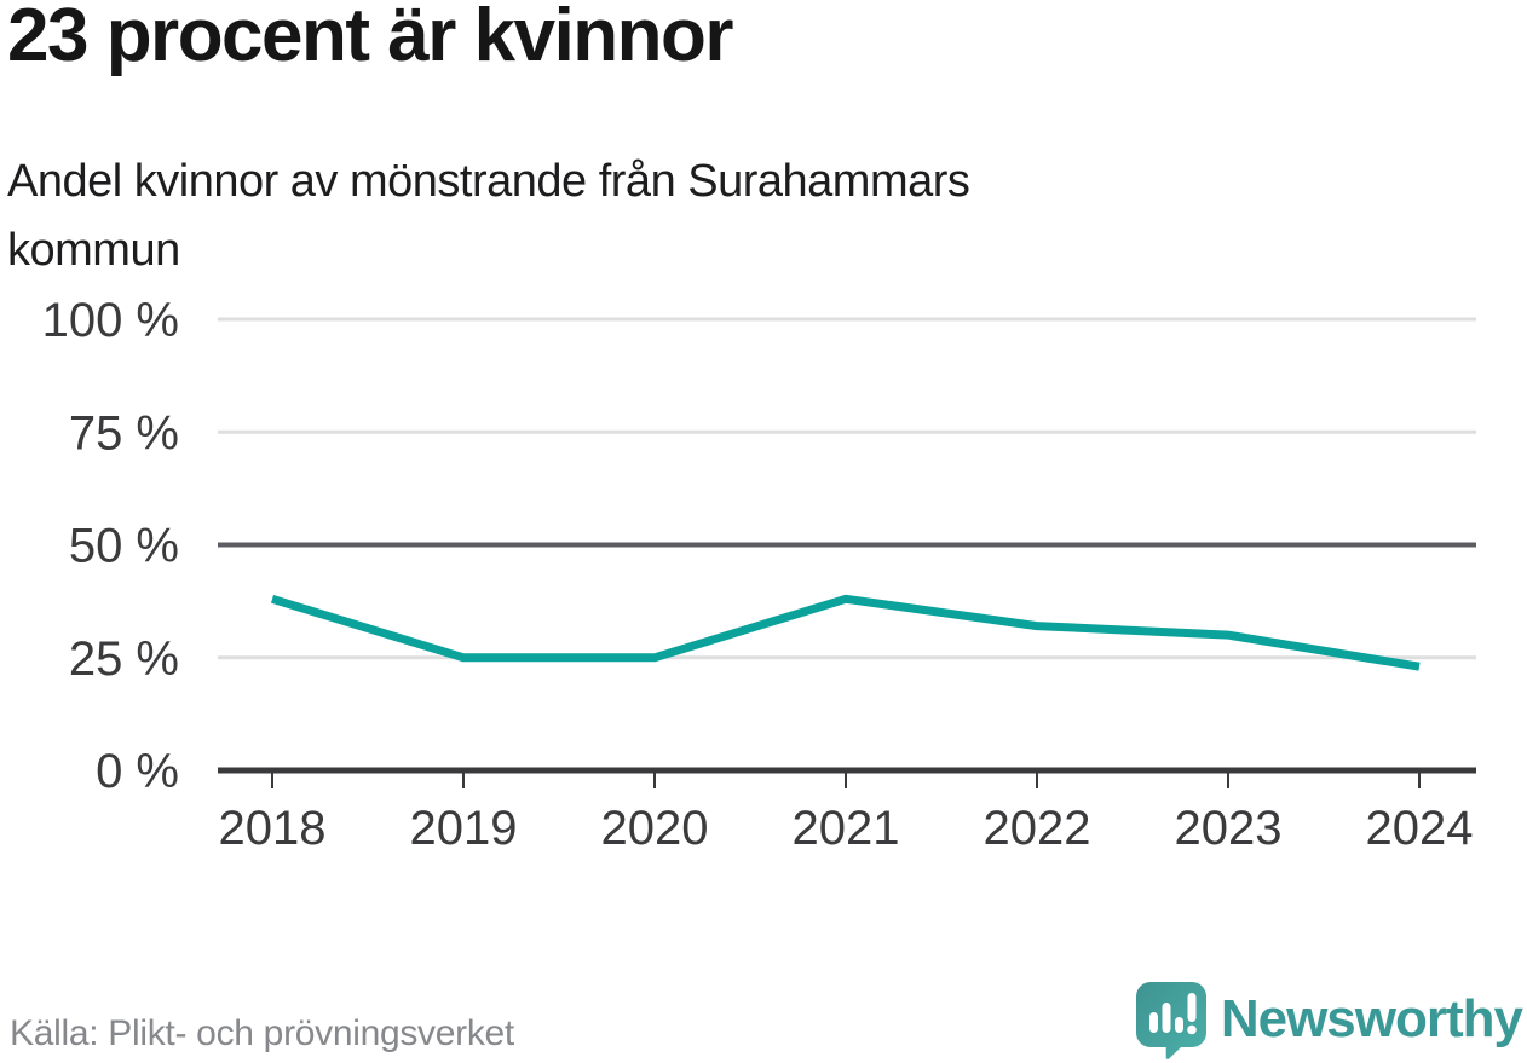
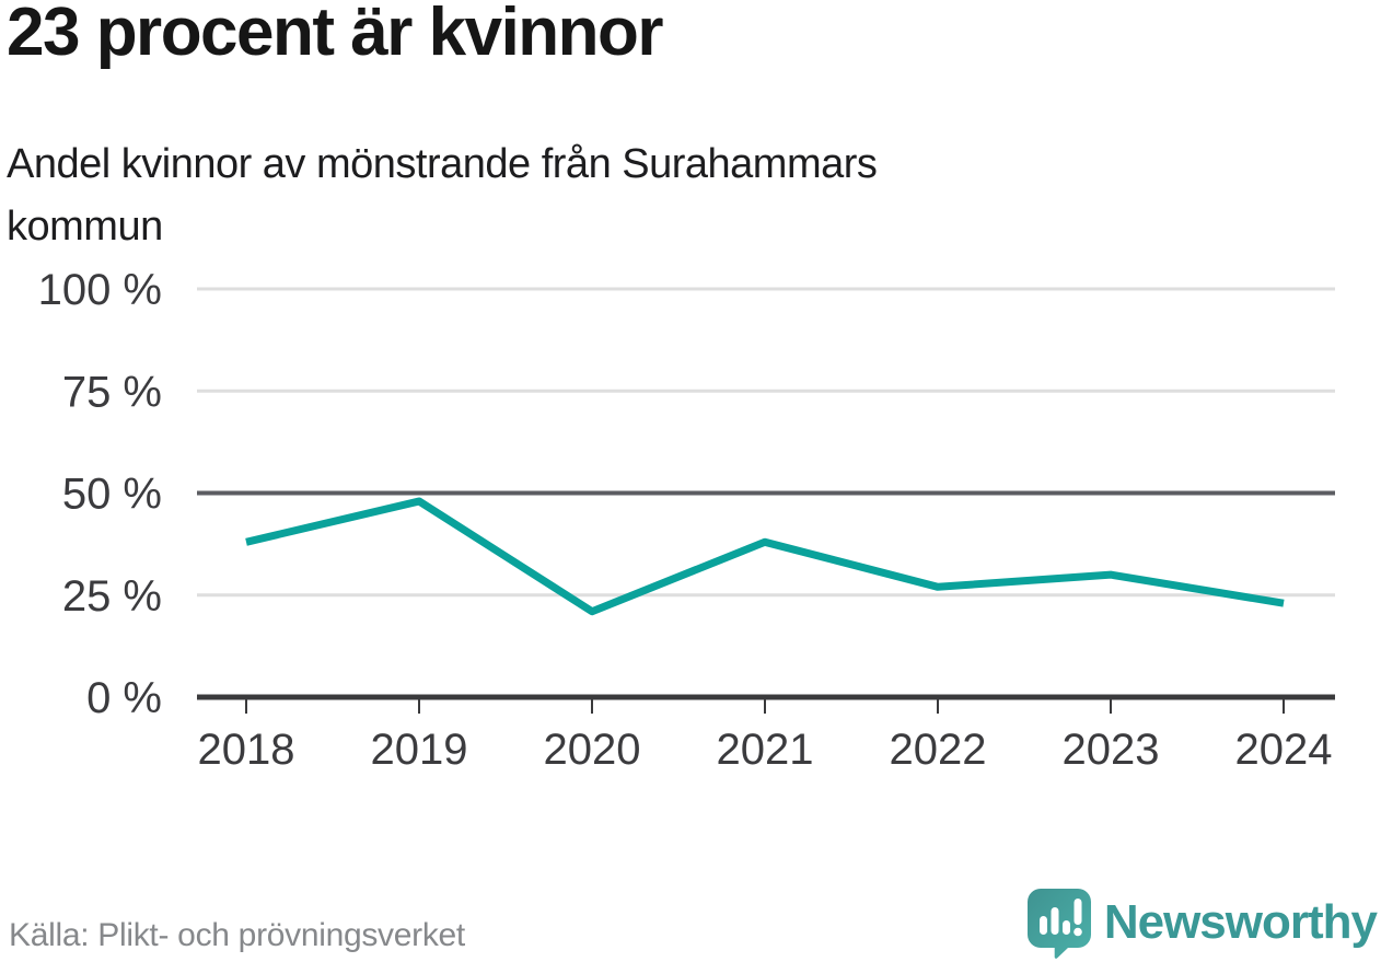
2019: 25% -> 48%
2020: 25% -> 21%
2022: 32% -> 27%
